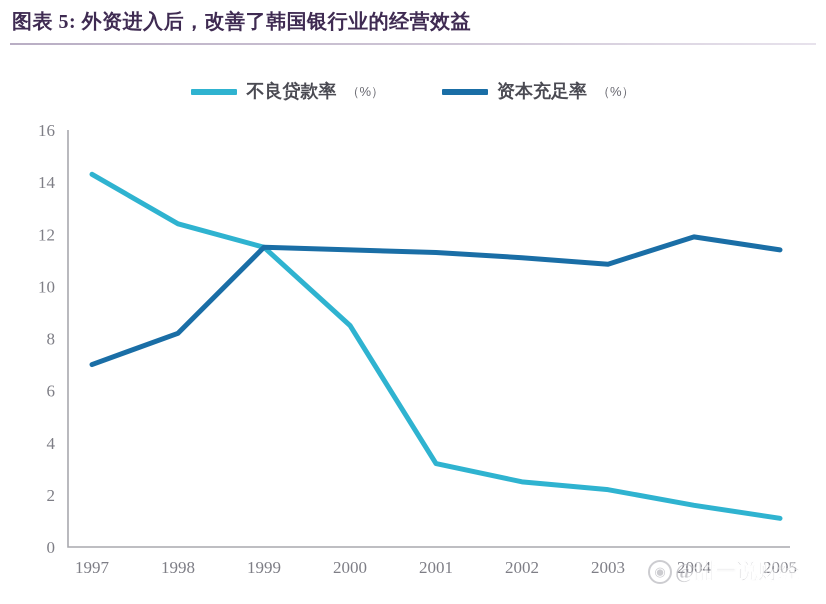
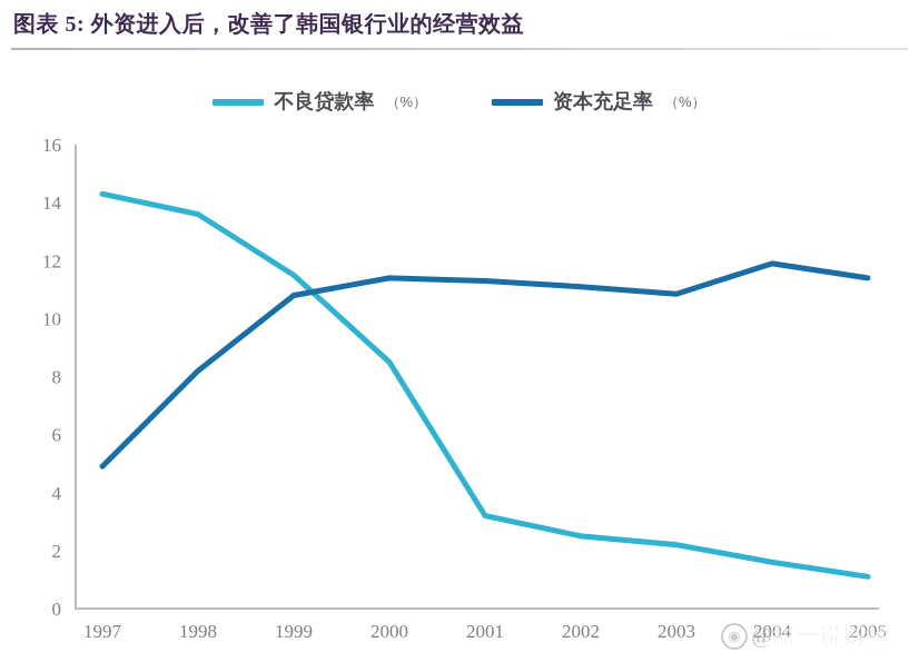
资本充足率（%）/1997: 7.0 -> 4.9
不良贷款率（%）/1998: 12.4 -> 13.6
资本充足率（%）/1999: 11.5 -> 10.8
